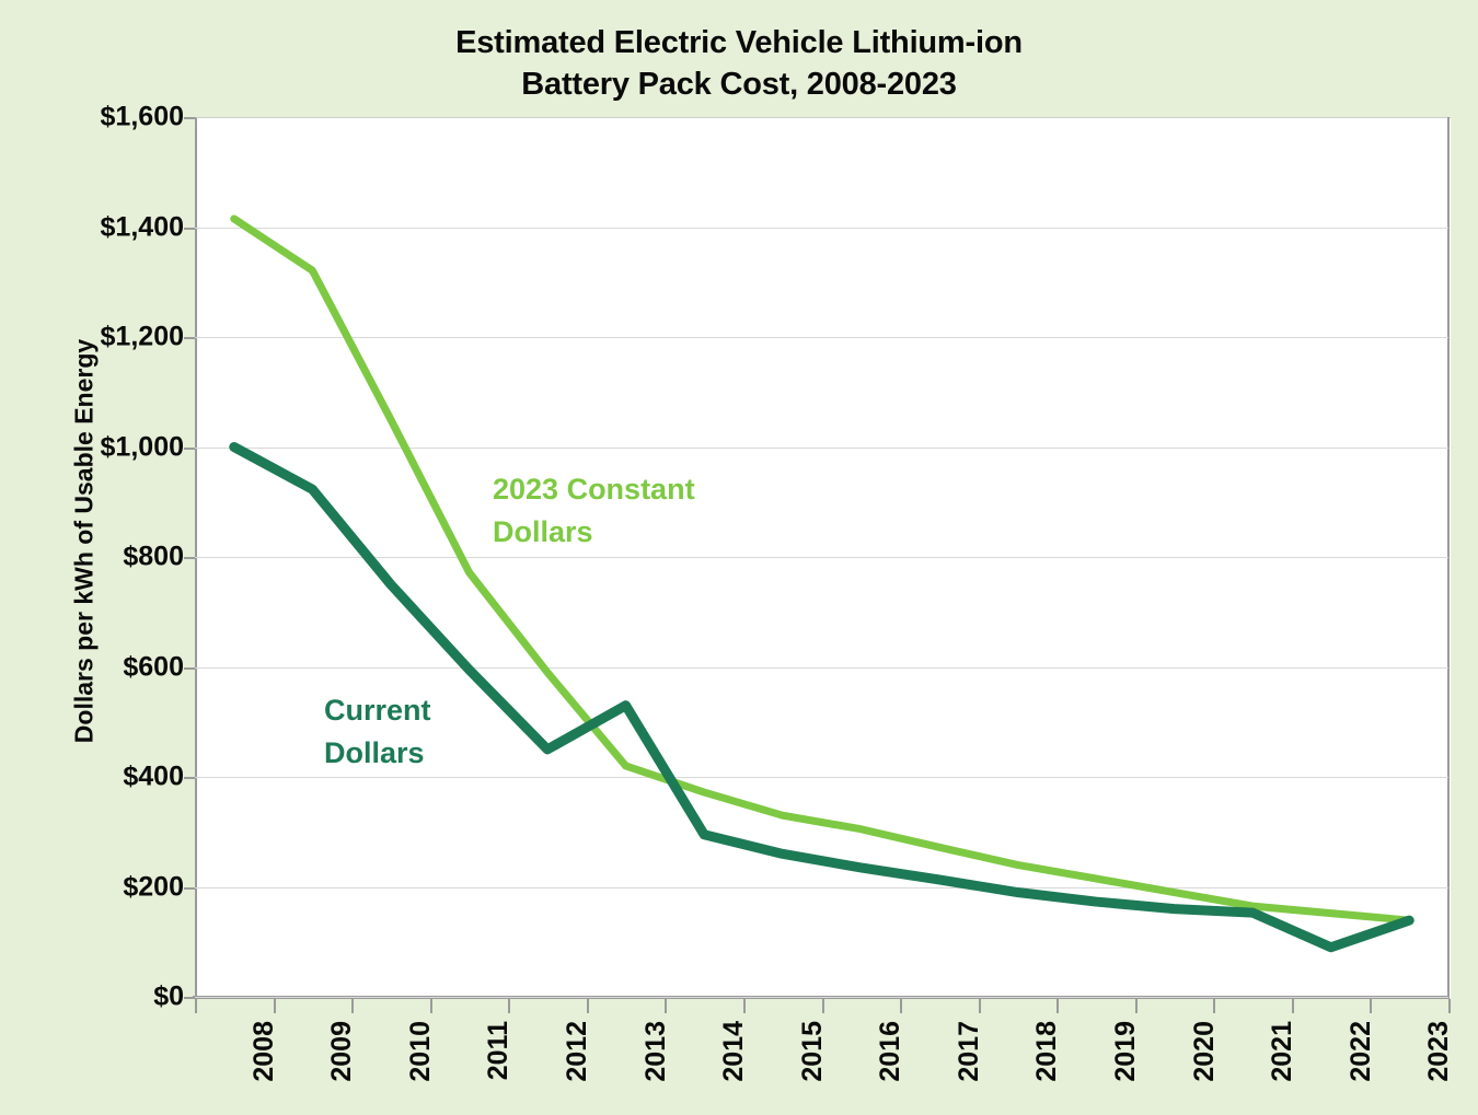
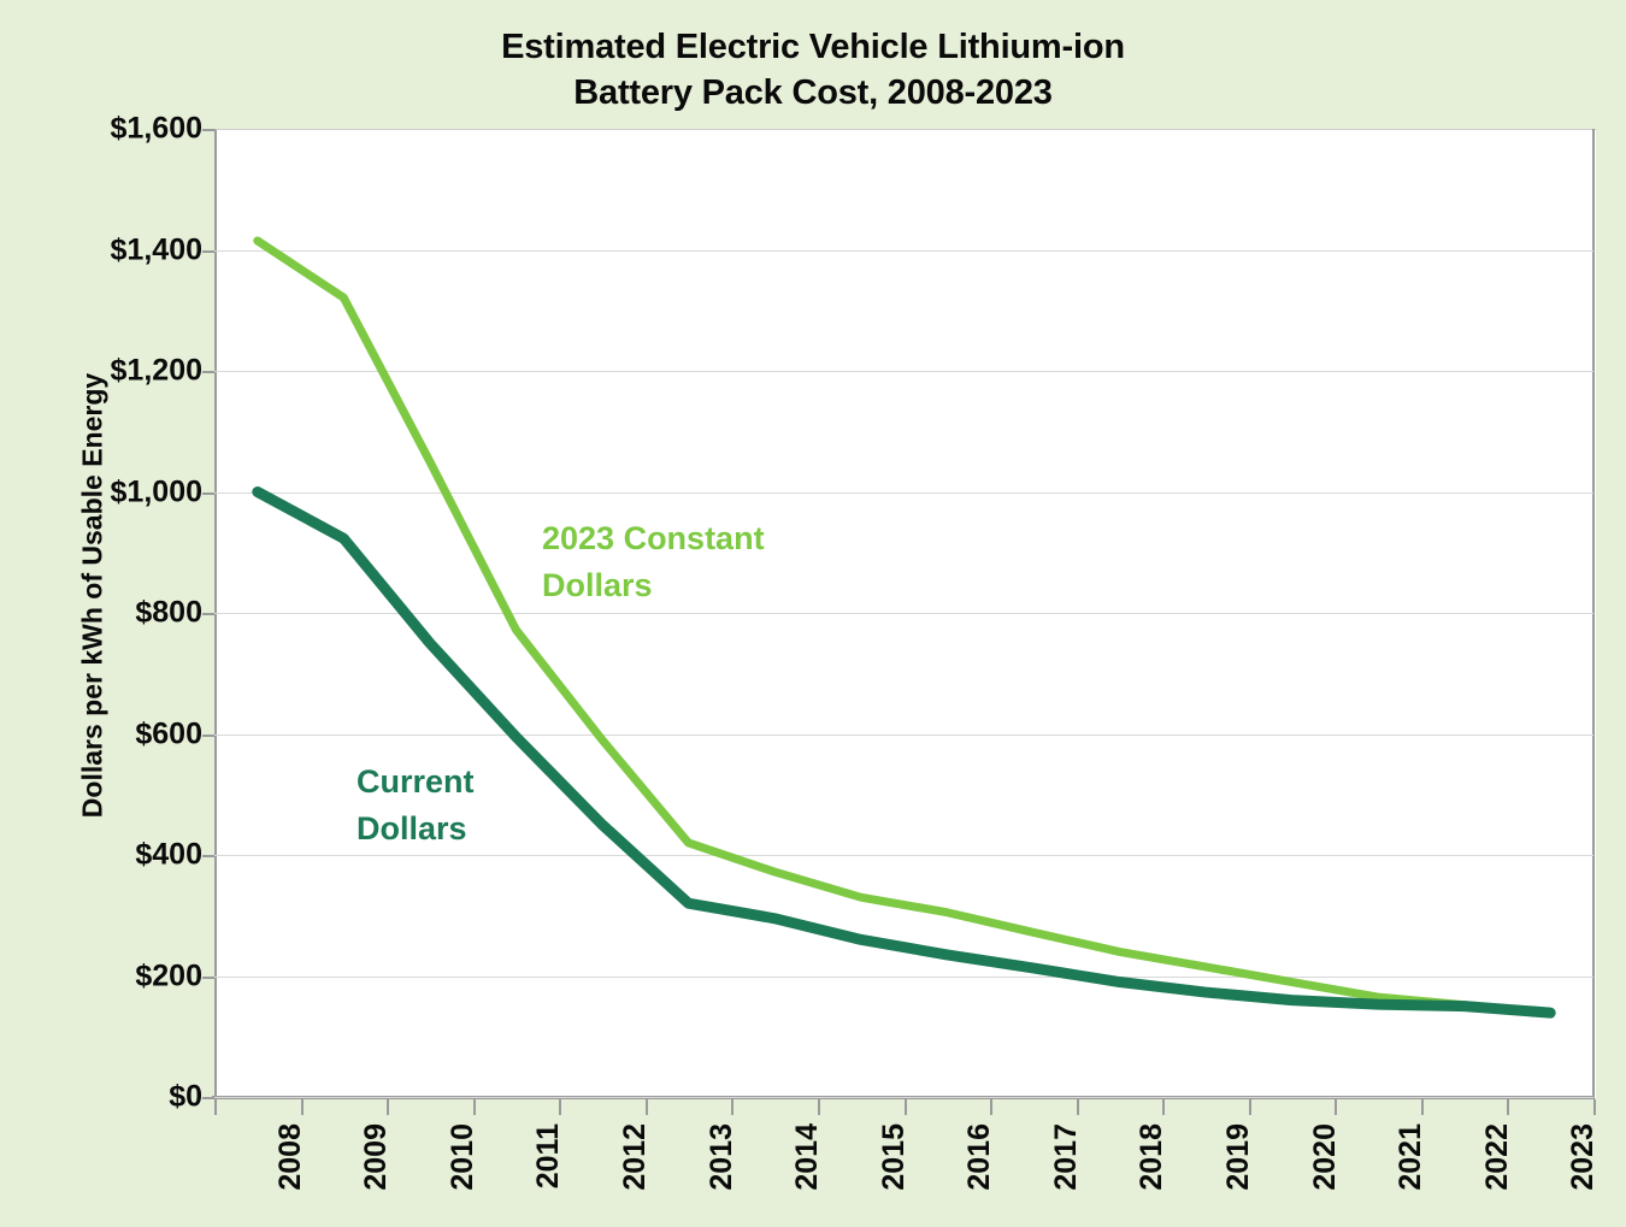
Current Dollars/2013: $530 -> $320
Current Dollars/2022: $90 -> $150
